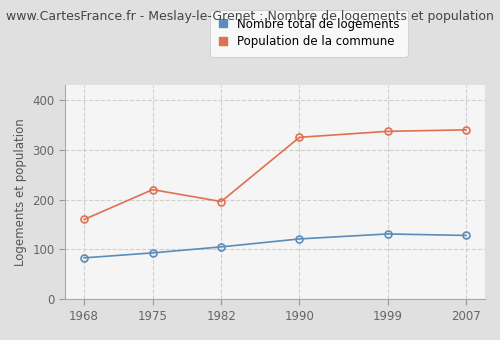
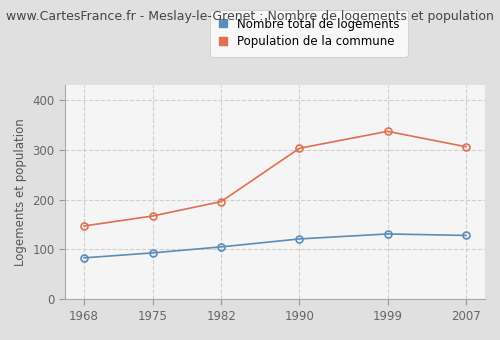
Population de la commune/1968: 160 -> 147
Population de la commune/1975: 220 -> 167
Population de la commune/1990: 325 -> 303
Population de la commune/2007: 340 -> 306
